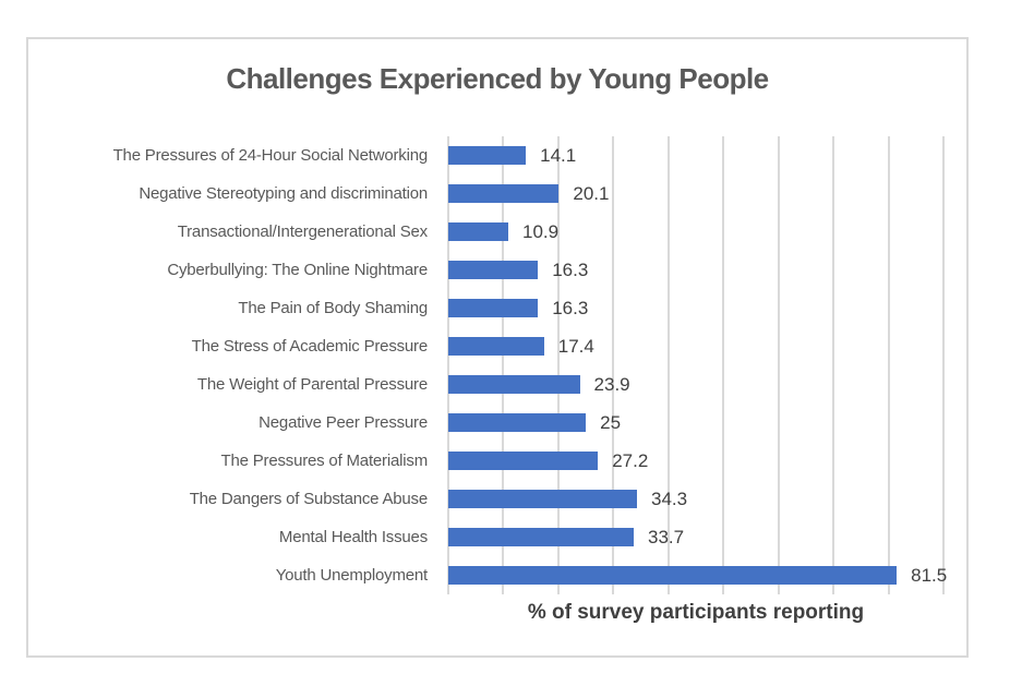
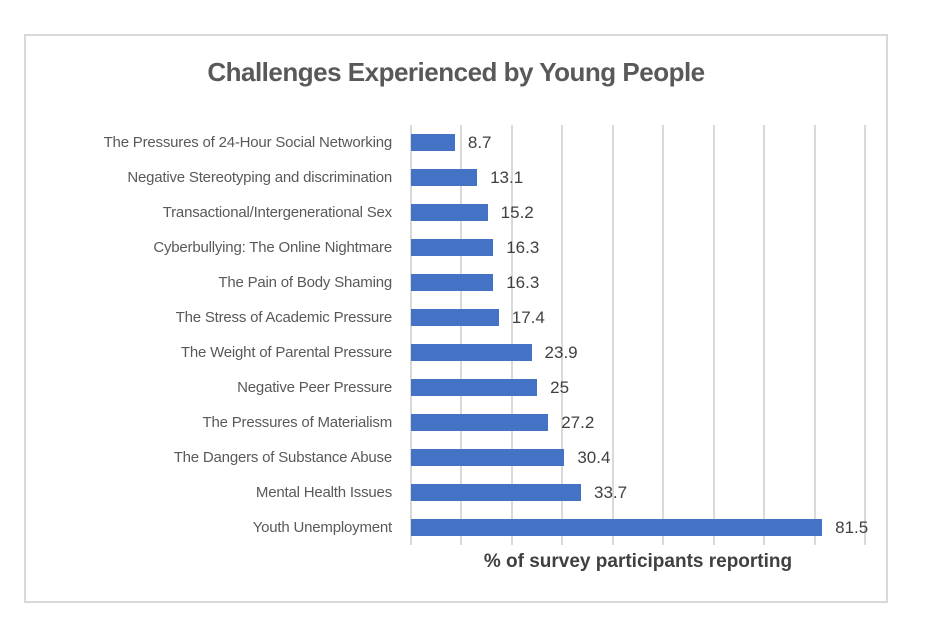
The Pressures of 24-Hour Social Networking: 14.1 -> 8.7
Negative Stereotyping and discrimination: 20.1 -> 13.1
Transactional/Intergenerational Sex: 10.9 -> 15.2
The Dangers of Substance Abuse: 34.3 -> 30.4
